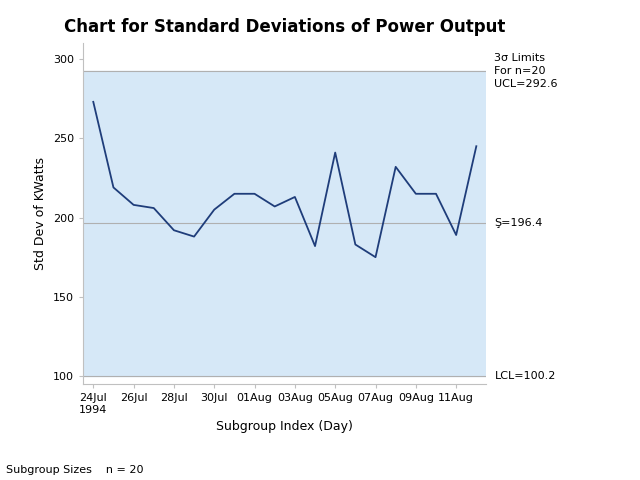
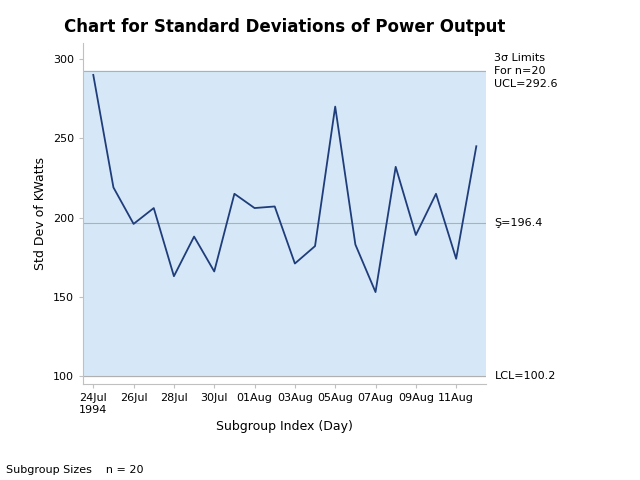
24Jul 1994: 273 -> 290
26Jul: 208 -> 196
28Jul: 192 -> 163
30Jul: 205 -> 166
01Aug: 215 -> 206
03Aug: 213 -> 171
05Aug: 241 -> 270
07Aug: 175 -> 153
09Aug: 215 -> 189
11Aug: 189 -> 174
